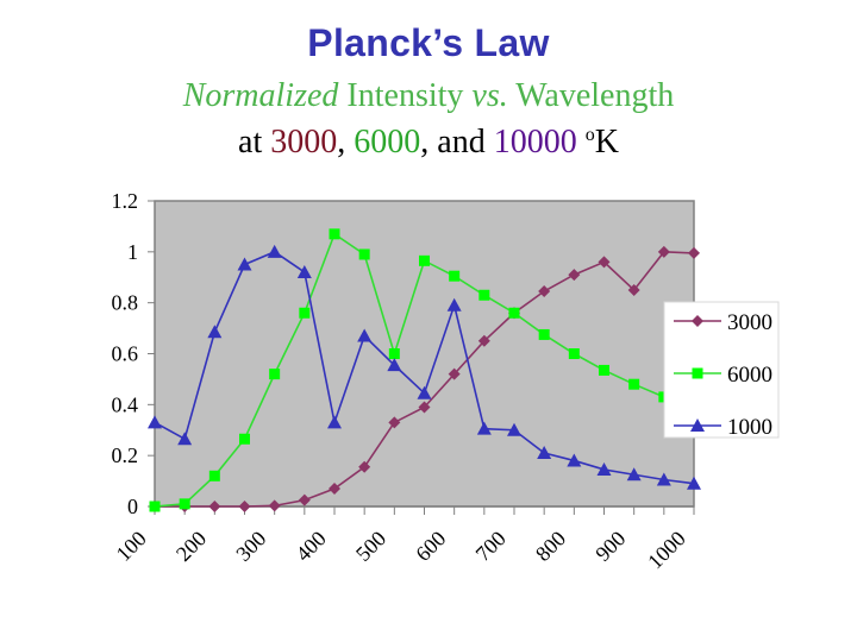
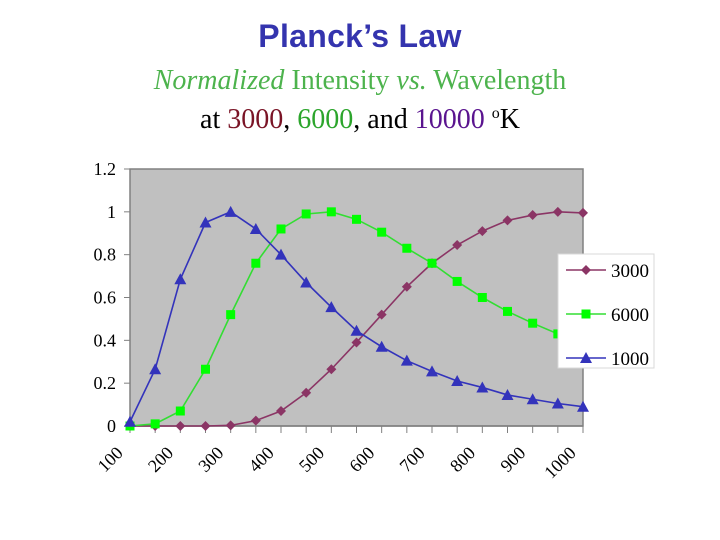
1000/100: 0.33 -> 0.02
6000/200: 0.12 -> 0.07
6000/400: 1.07 -> 0.92
1000/400: 0.33 -> 0.80
3000/500: 0.33 -> 0.27
6000/500: 0.60 -> 1.00
1000/600: 0.79 -> 0.37
1000/700: 0.30 -> 0.26
3000/900: 0.85 -> 0.98
6000/1000: 0.31 -> 0.39
